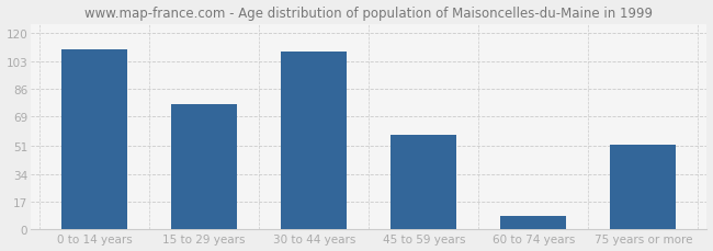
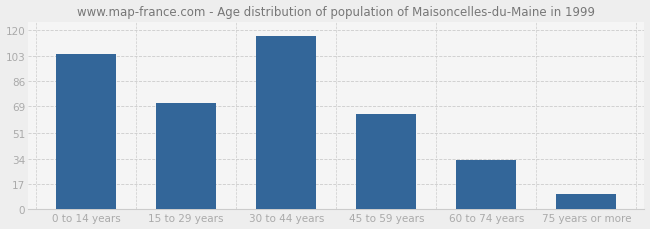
0 to 14 years: 110 -> 104
15 to 29 years: 77 -> 71
30 to 44 years: 109 -> 116
45 to 59 years: 58 -> 64
60 to 74 years: 8 -> 33
75 years or more: 52 -> 10
